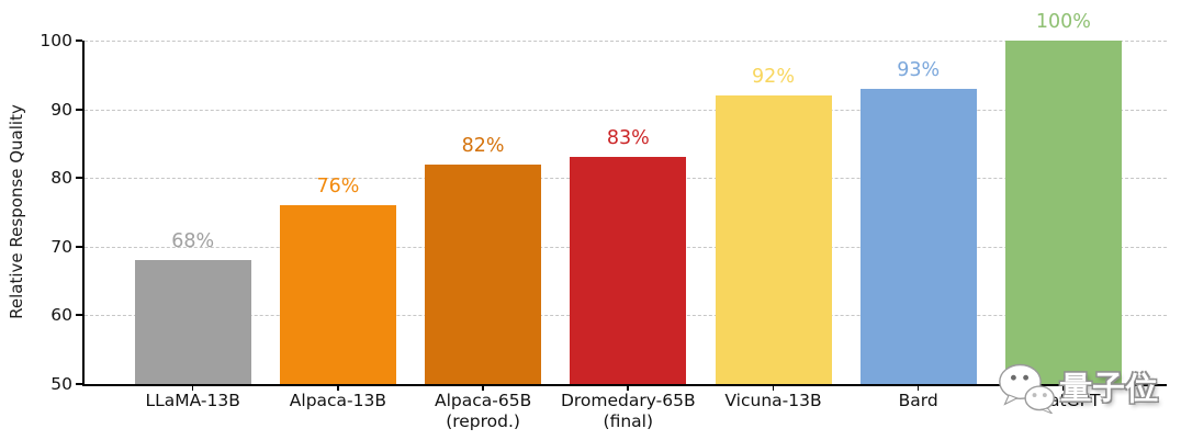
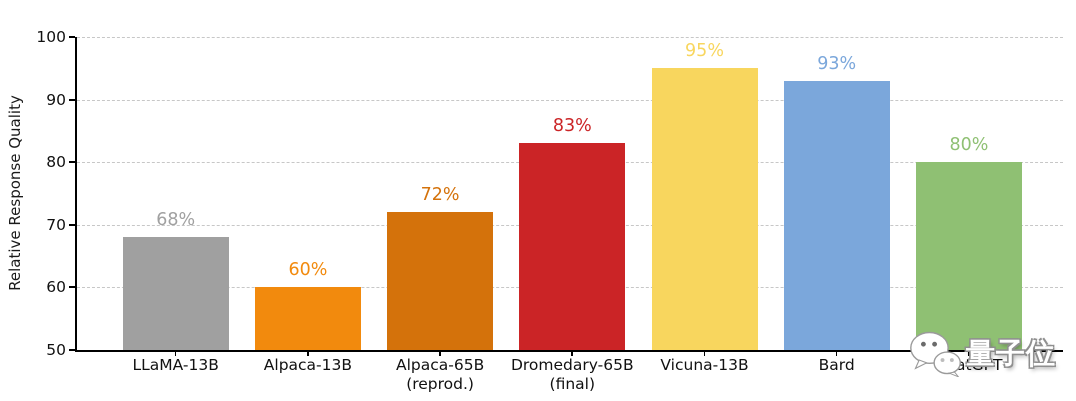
Alpaca-13B: 76% -> 60%
Alpaca-65B (reprod.): 82% -> 72%
Vicuna-13B: 92% -> 95%
ChatGPT: 100% -> 80%
